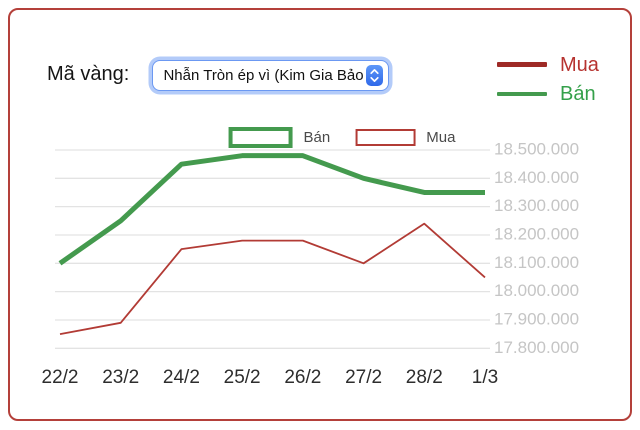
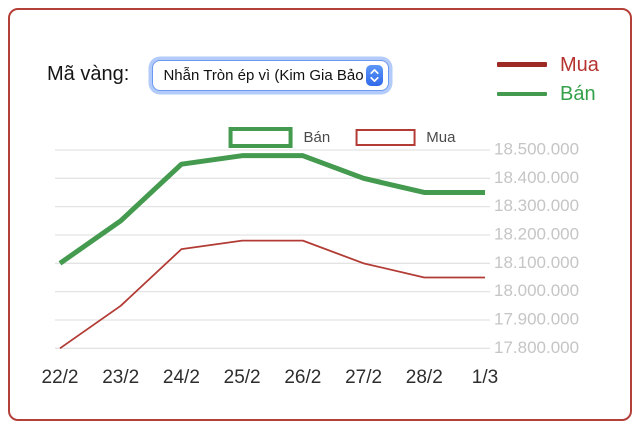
Mua/22/2: 17850000 -> 17800000
Mua/23/2: 17890000 -> 17950000
Mua/28/2: 18240000 -> 18050000
